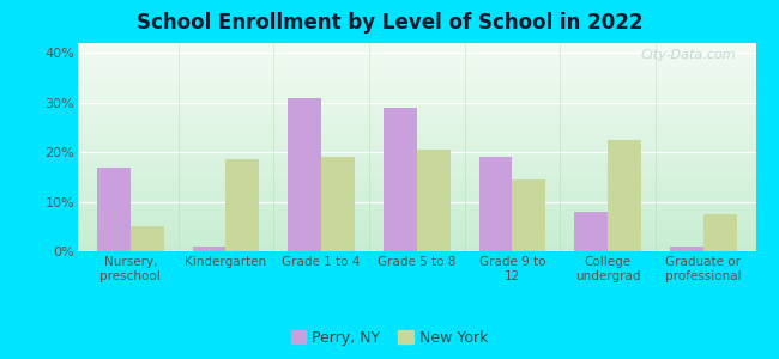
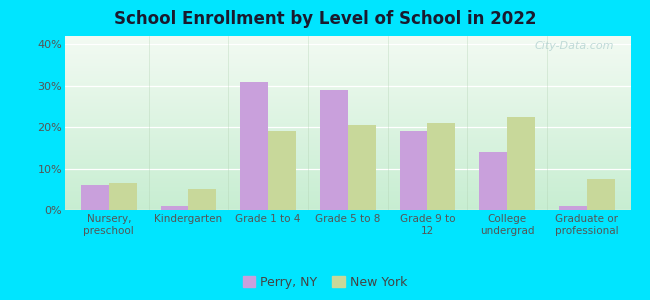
Perry, NY/Nursery, preschool: 17% -> 6%
New York/Nursery, preschool: 5.0% -> 6.5%
New York/Kindergarten: 18.5% -> 5.0%
New York/Grade 9 to 12: 14.5% -> 21.0%
Perry, NY/College undergrad: 8% -> 14%
